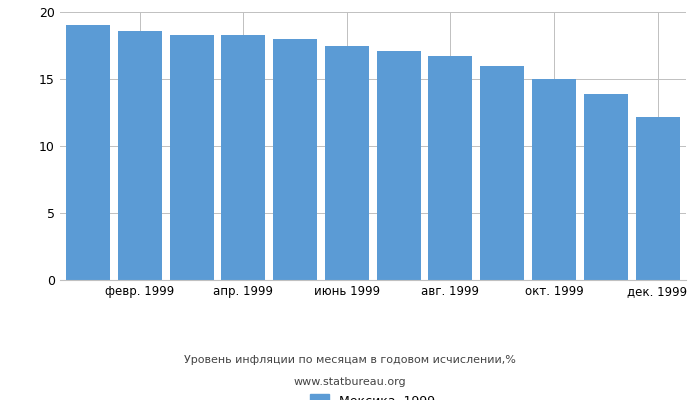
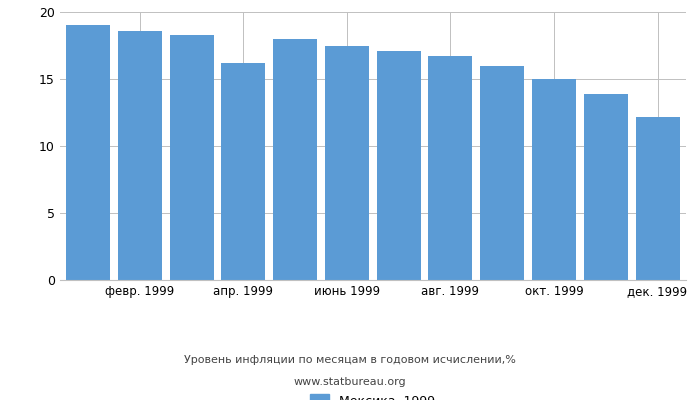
апр. 1999: 18.3 -> 16.2
